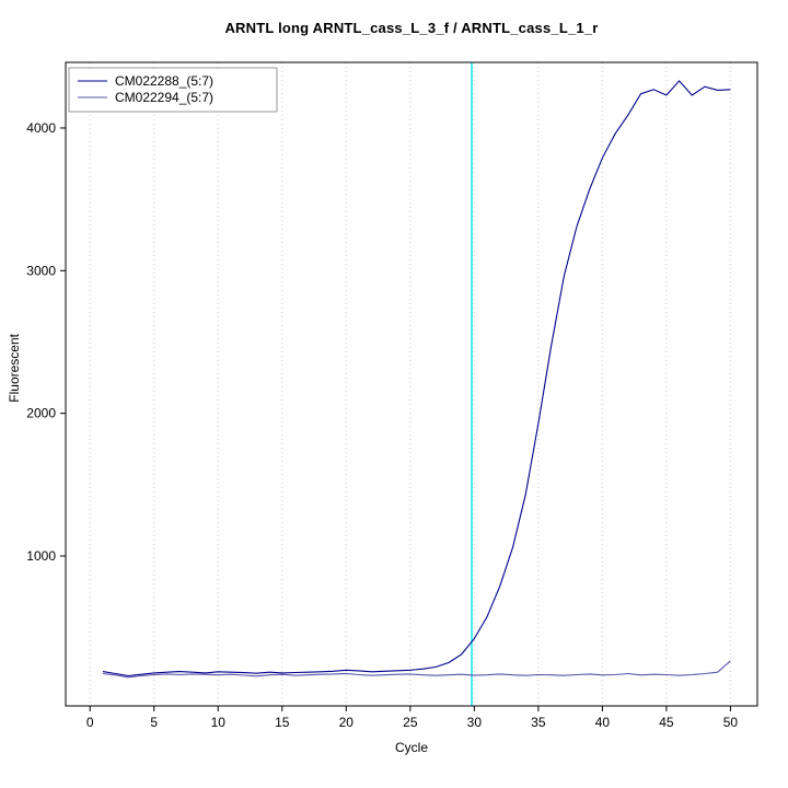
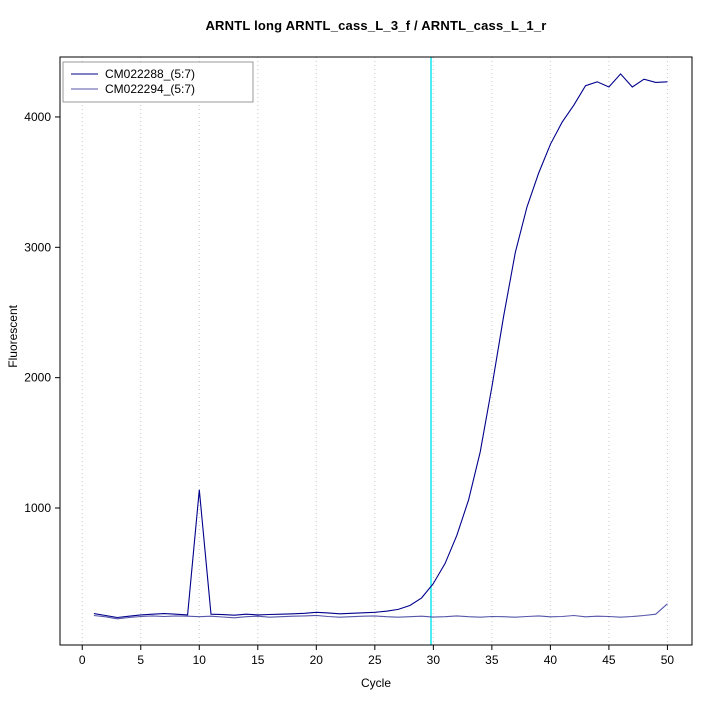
CM022288_(5:7)/10: 190 -> 1140
